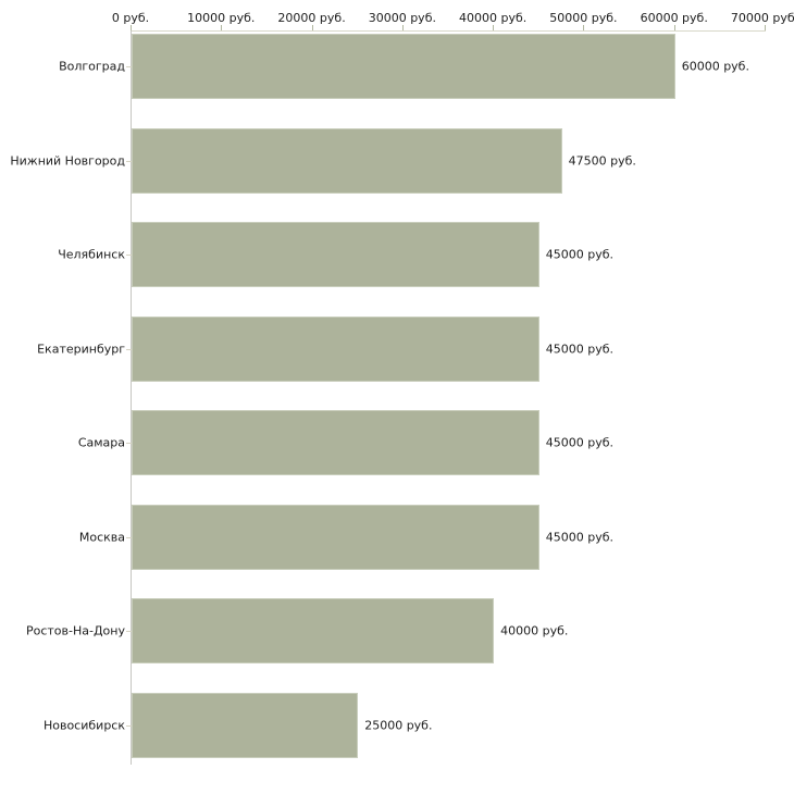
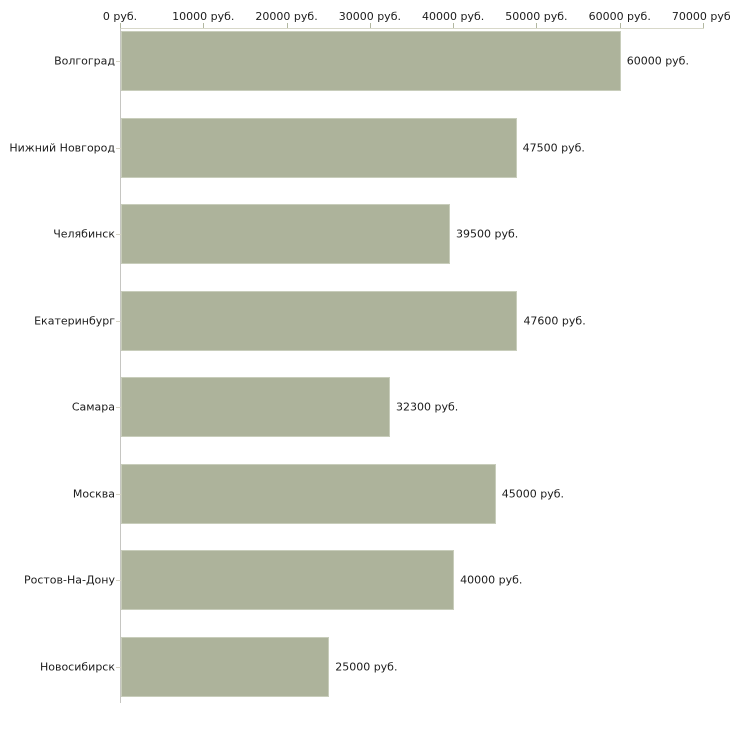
Челябинск: 45000 -> 39500
Екатеринбург: 45000 -> 47600
Самара: 45000 -> 32300
